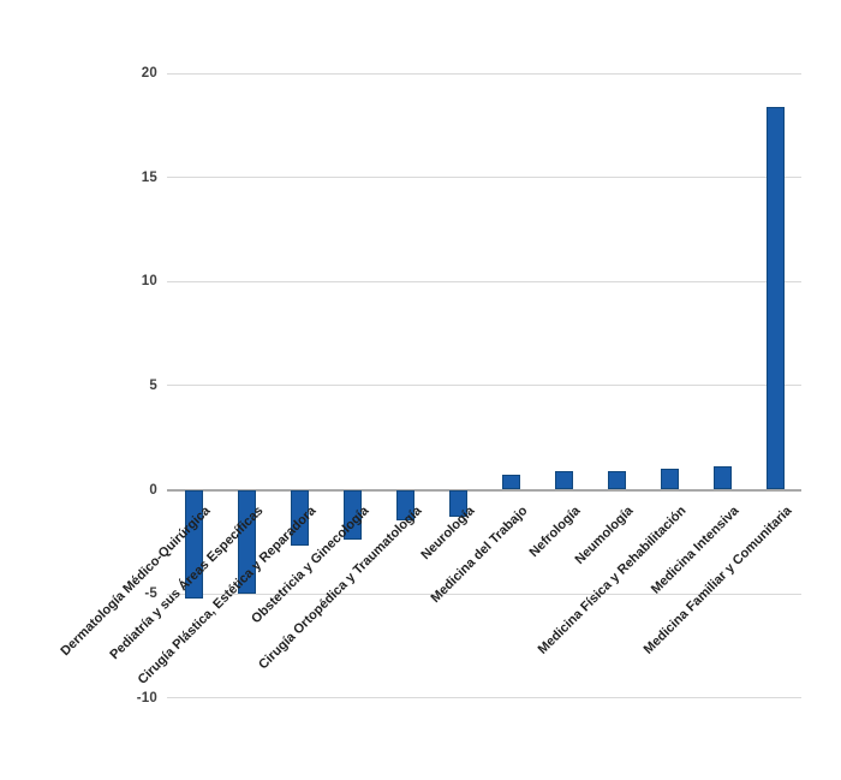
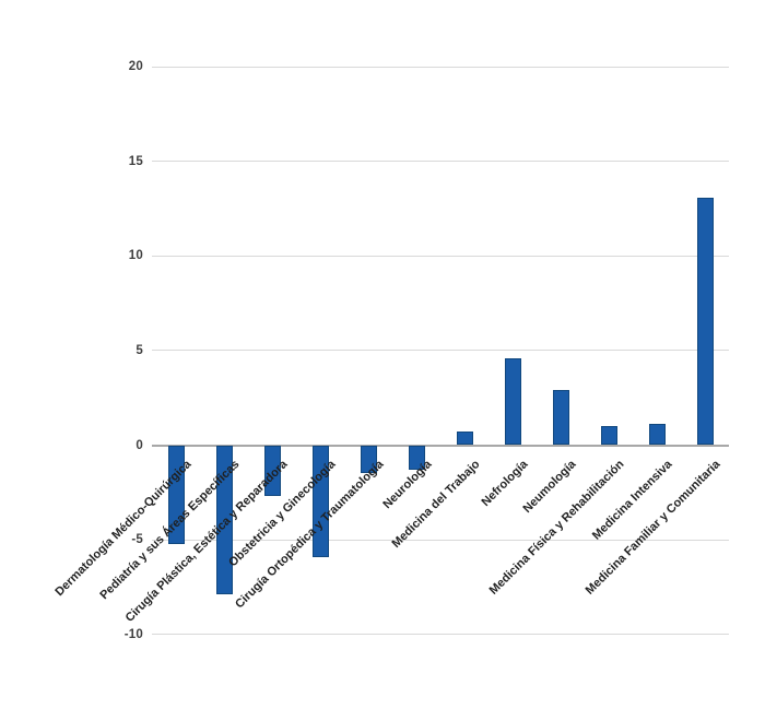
Pediatría y sus Áreas Específicas: -5.0 -> -7.9
Obstetricia y Ginecología: -2.4 -> -5.9
Nefrología: 0.9 -> 4.6
Neumología: 0.9 -> 2.9
Medicina Familiar y Comunitaria: 18.4 -> 13.1
